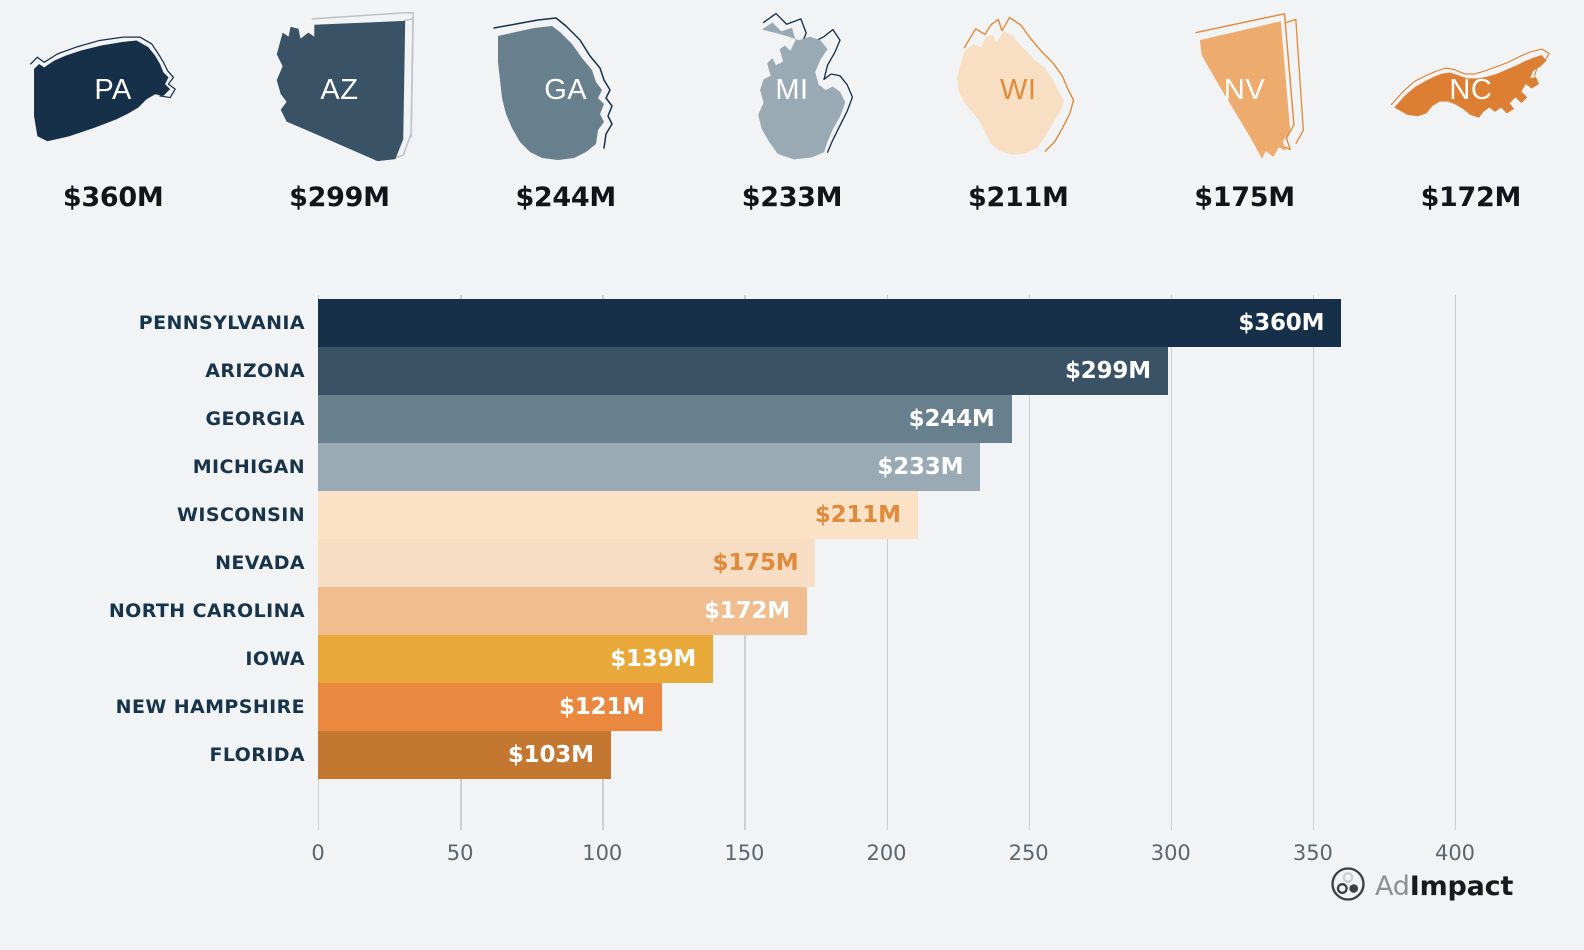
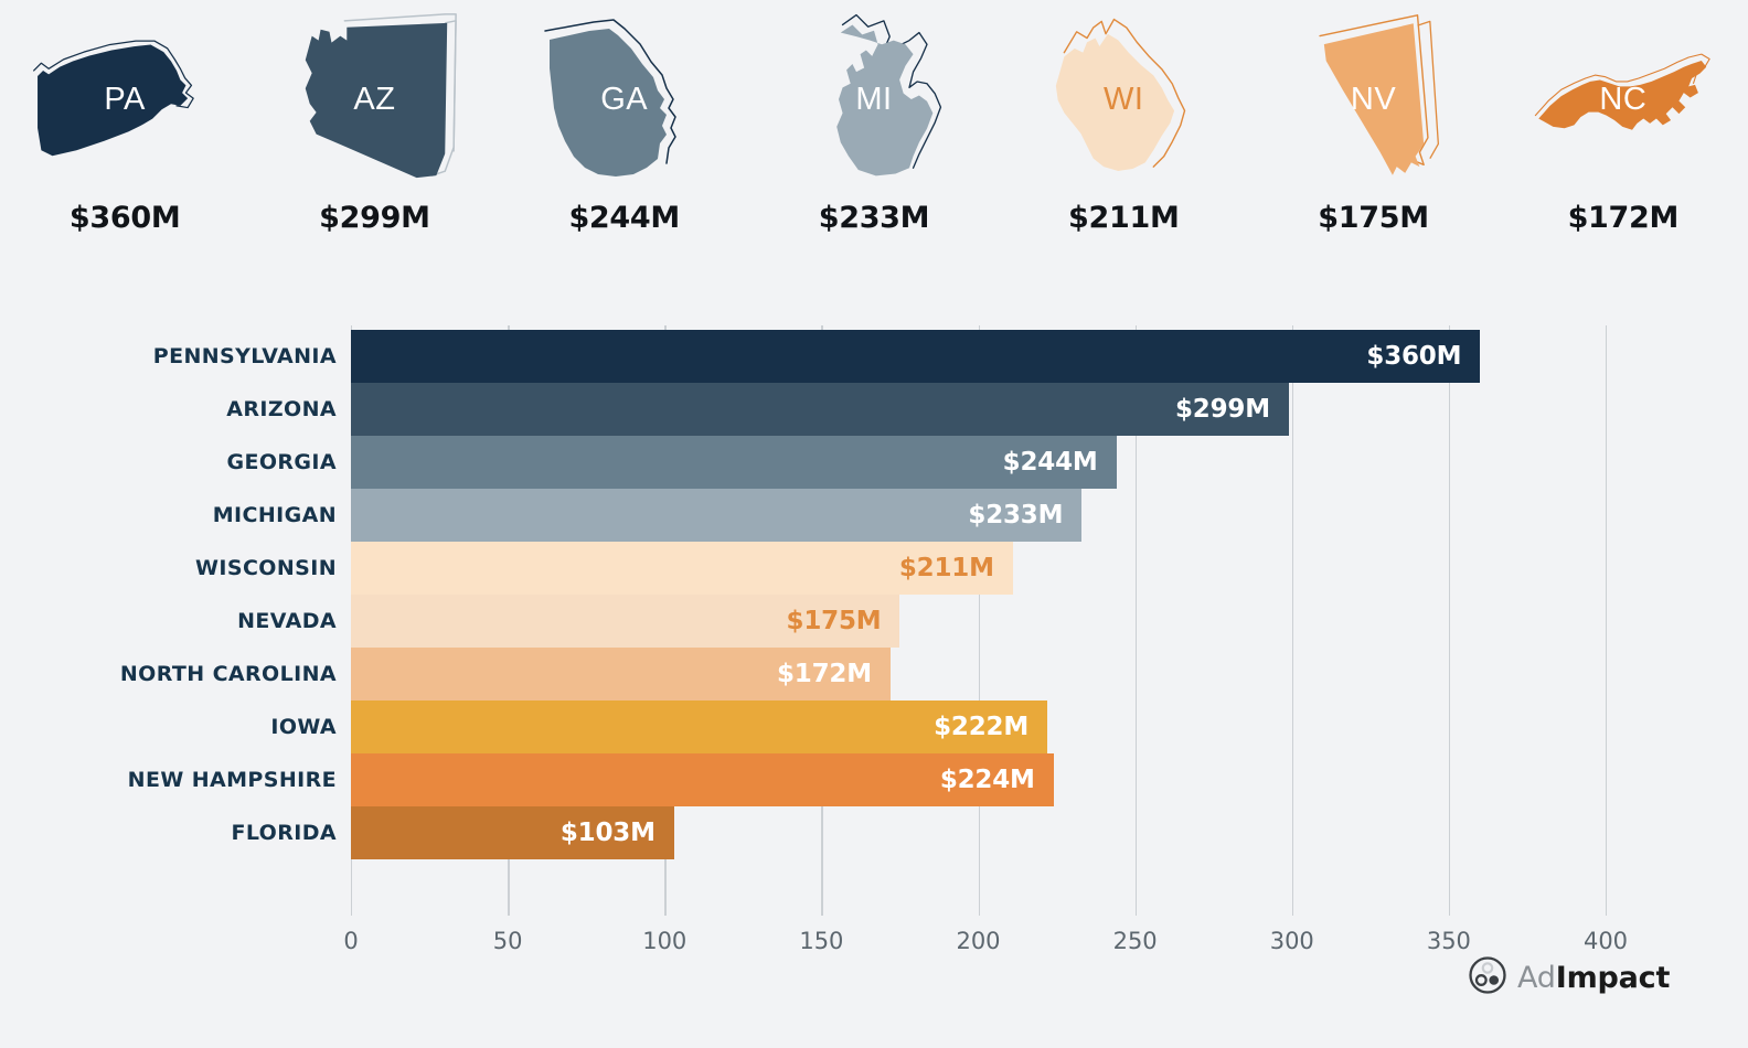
IOWA: $139M -> $222M
NEW HAMPSHIRE: $121M -> $224M
